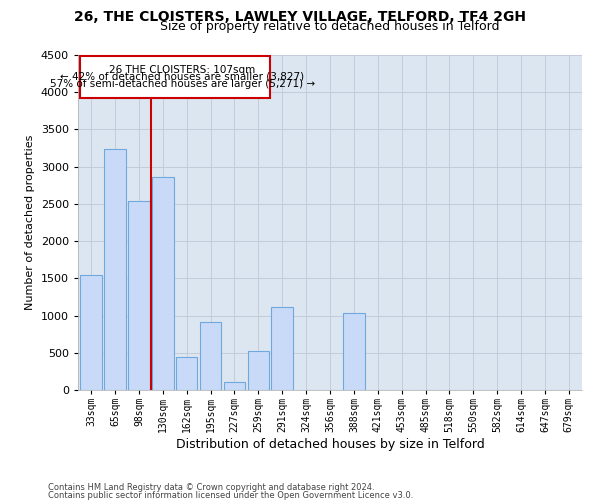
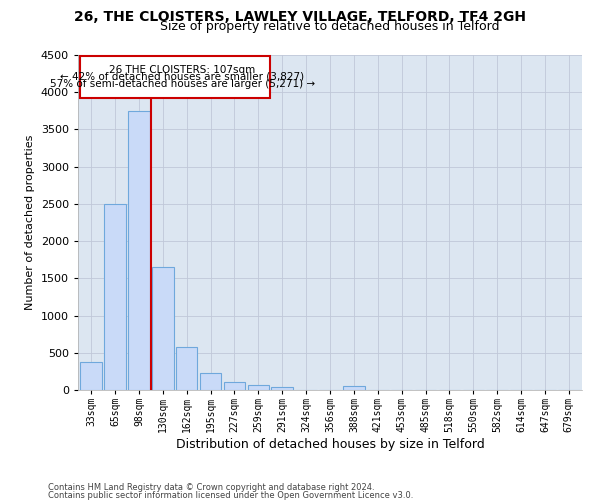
33sqm: 1540 -> 370
65sqm: 3240 -> 2500
98sqm: 2540 -> 3750
130sqm: 2860 -> 1650
162sqm: 440 -> 580
195sqm: 920 -> 230
259sqm: 520 -> 60
291sqm: 1120 -> 40
388sqm: 1040 -> 60
